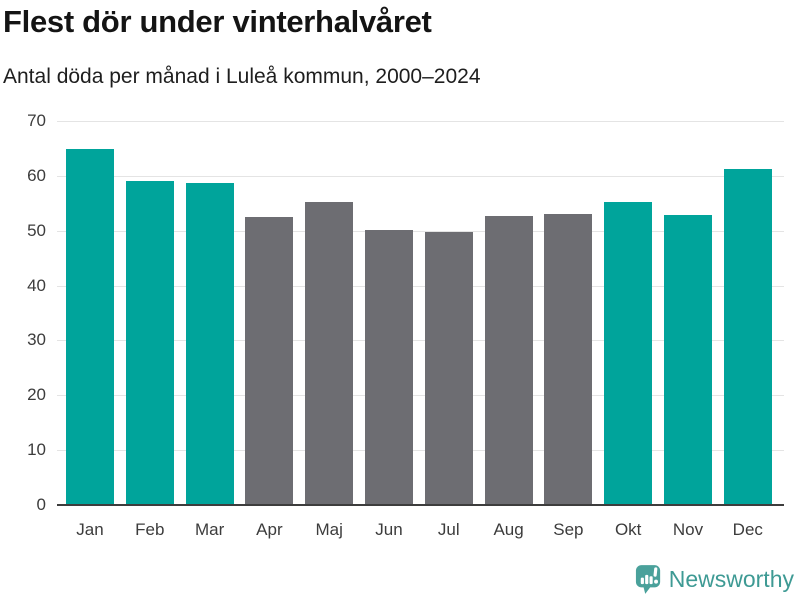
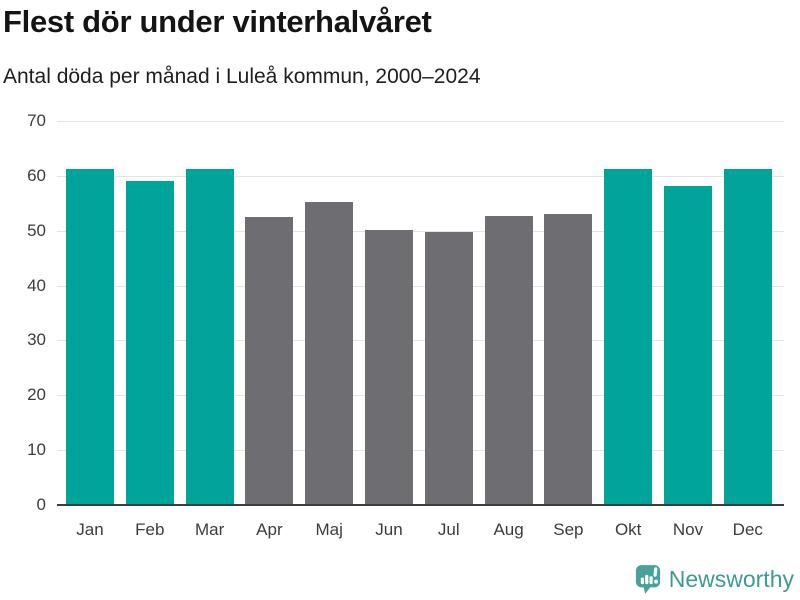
Jan: 65 -> 61
Mar: 59 -> 61
Okt: 55 -> 61
Nov: 53 -> 58
